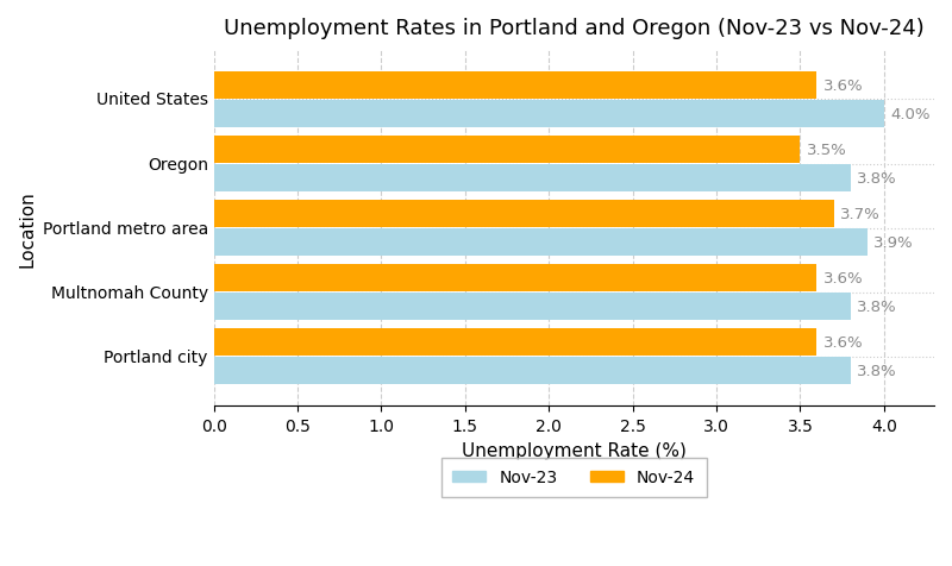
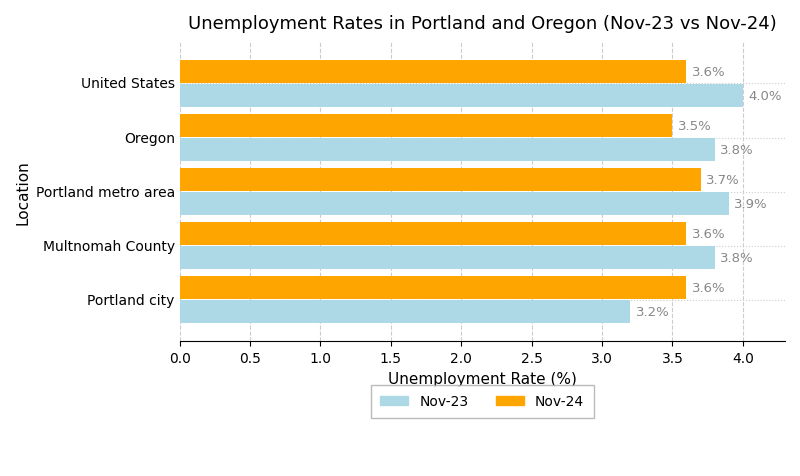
Nov-23/Portland city: 3.8% -> 3.2%
